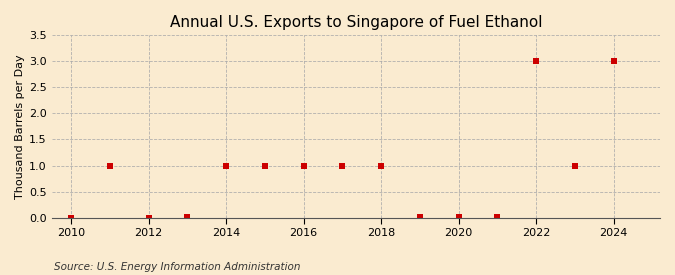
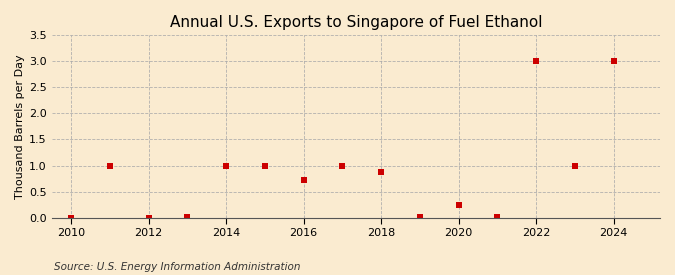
2016: 1.00 -> 0.72
2018: 1.00 -> 0.88
2020: 0.02 -> 0.24
